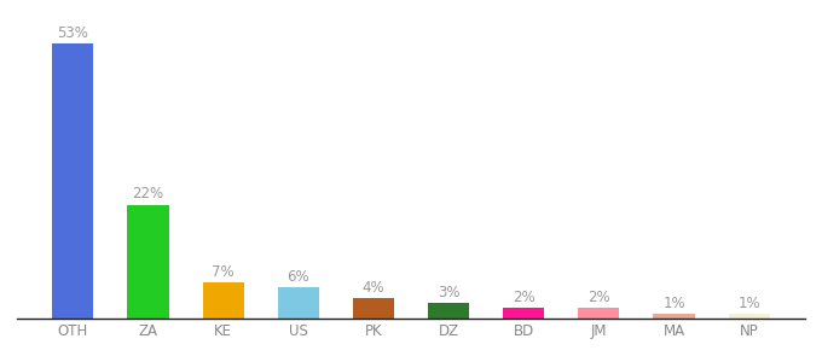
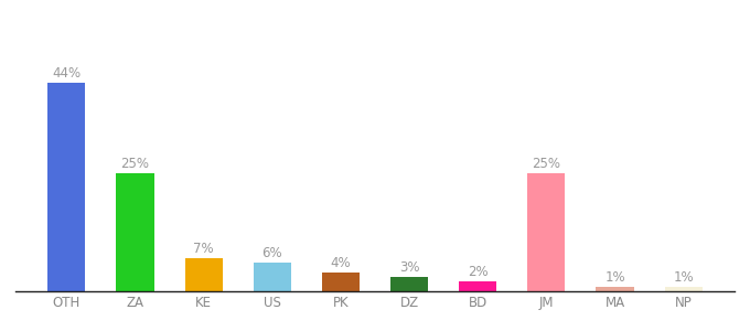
OTH: 53% -> 44%
ZA: 22% -> 25%
JM: 2% -> 25%
